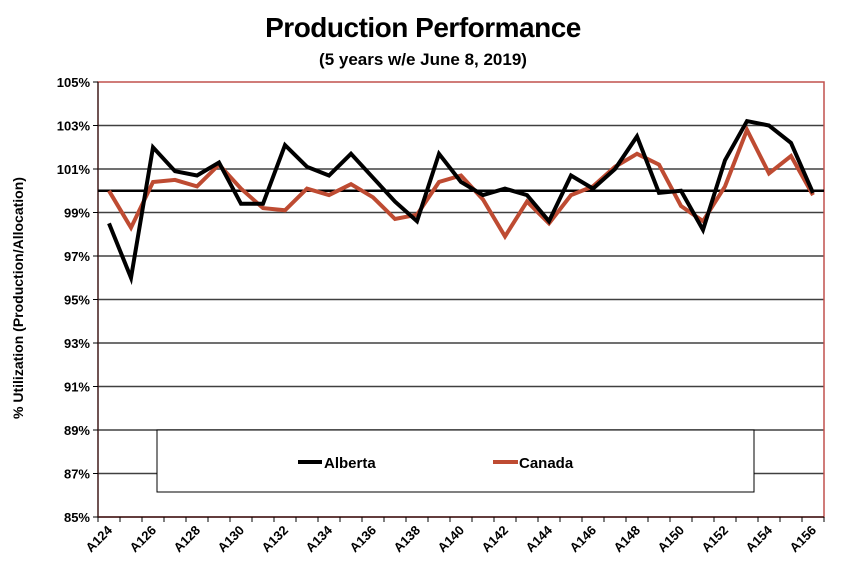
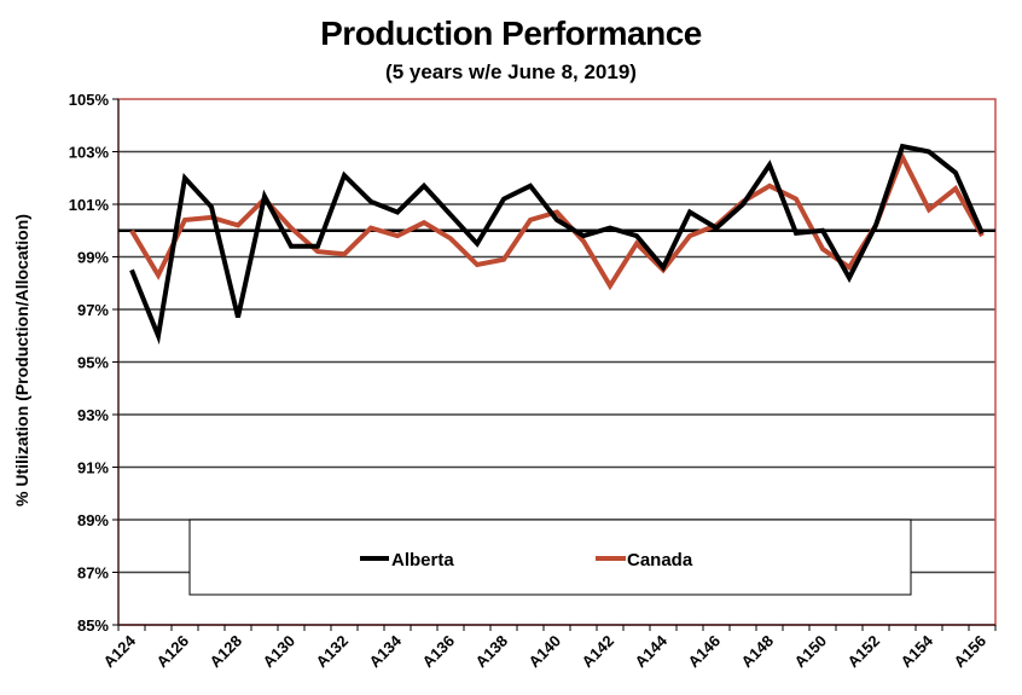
Alberta/A128: 100.7% -> 96.7%
Alberta/A138: 98.6% -> 101.2%
Alberta/A152: 101.4% -> 100.2%
